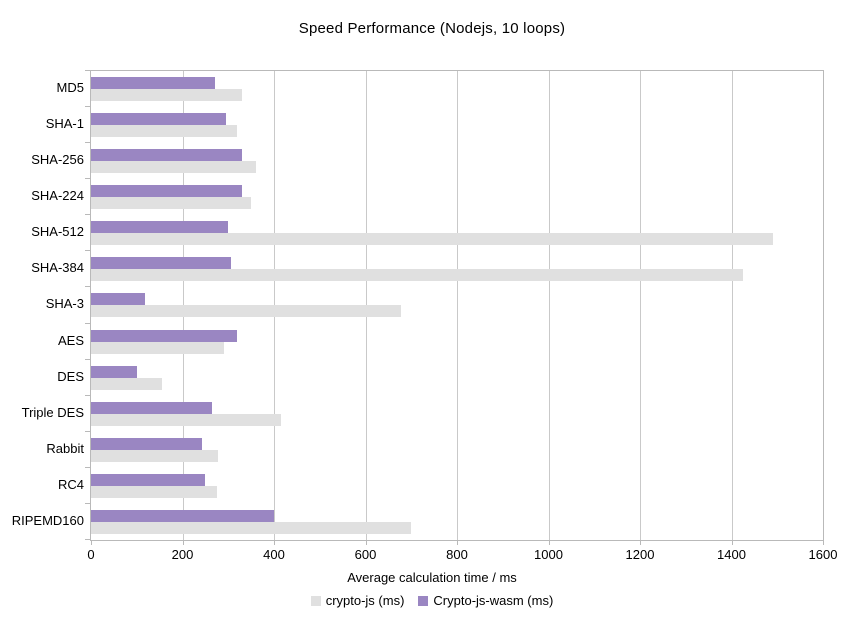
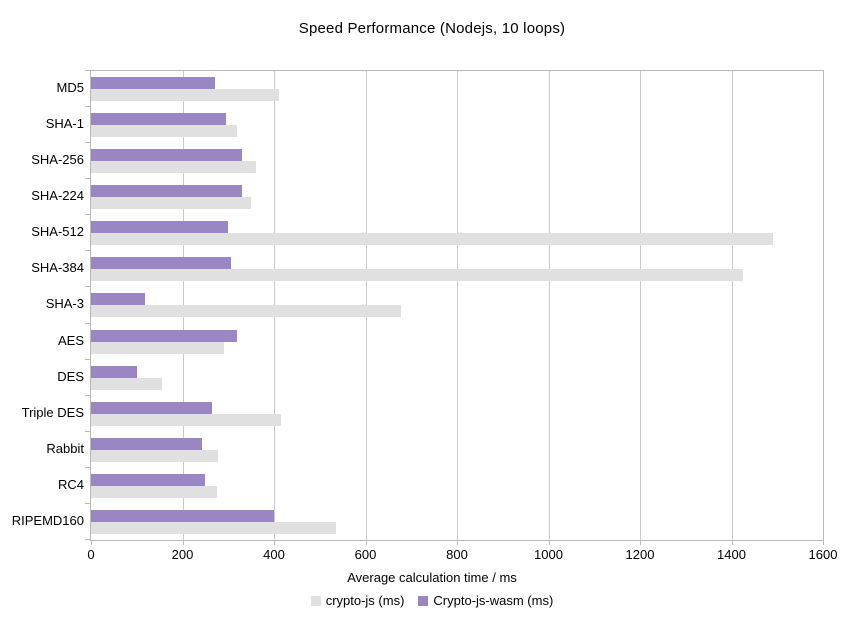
crypto-js (ms)/MD5: 330 -> 410
crypto-js (ms)/RIPEMD160: 700 -> 540
